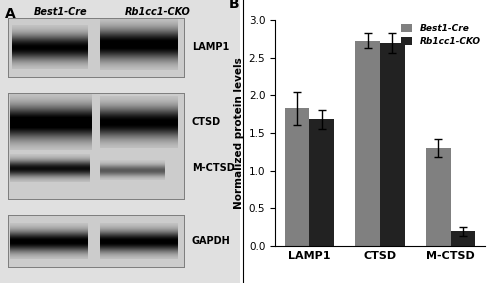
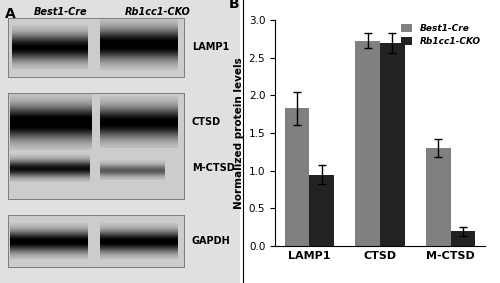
Rb1cc1-CKO/LAMP1: 1.68 -> 0.95
